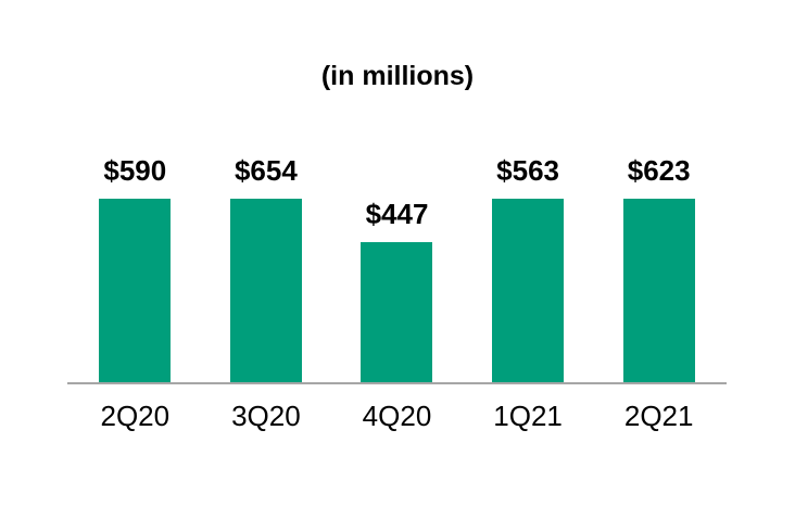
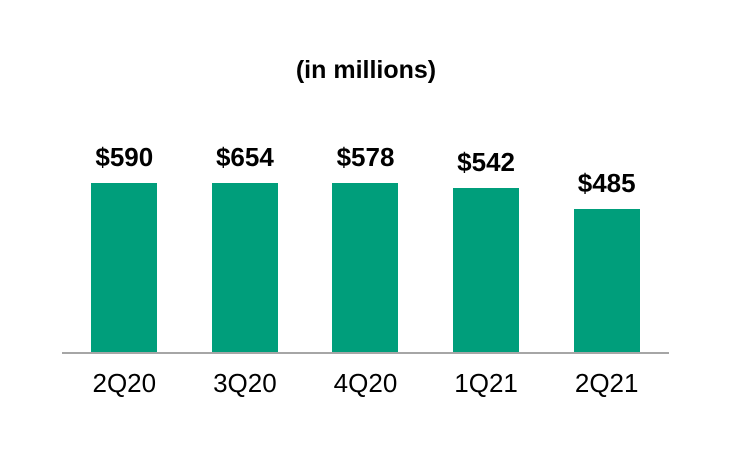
4Q20: $447 -> $578
1Q21: $563 -> $542
2Q21: $623 -> $485
